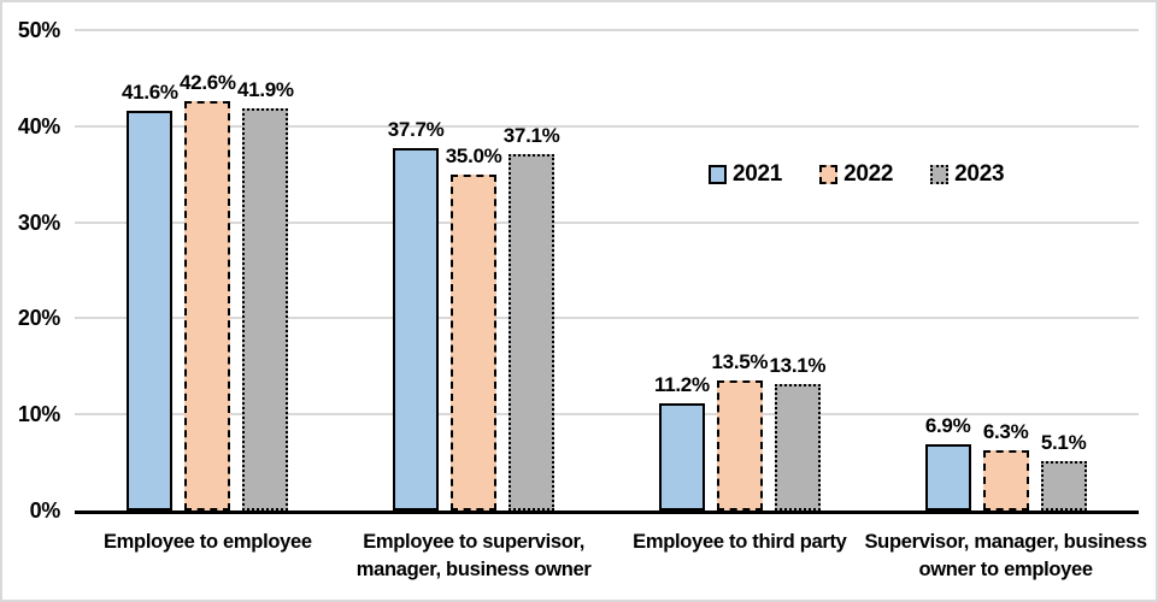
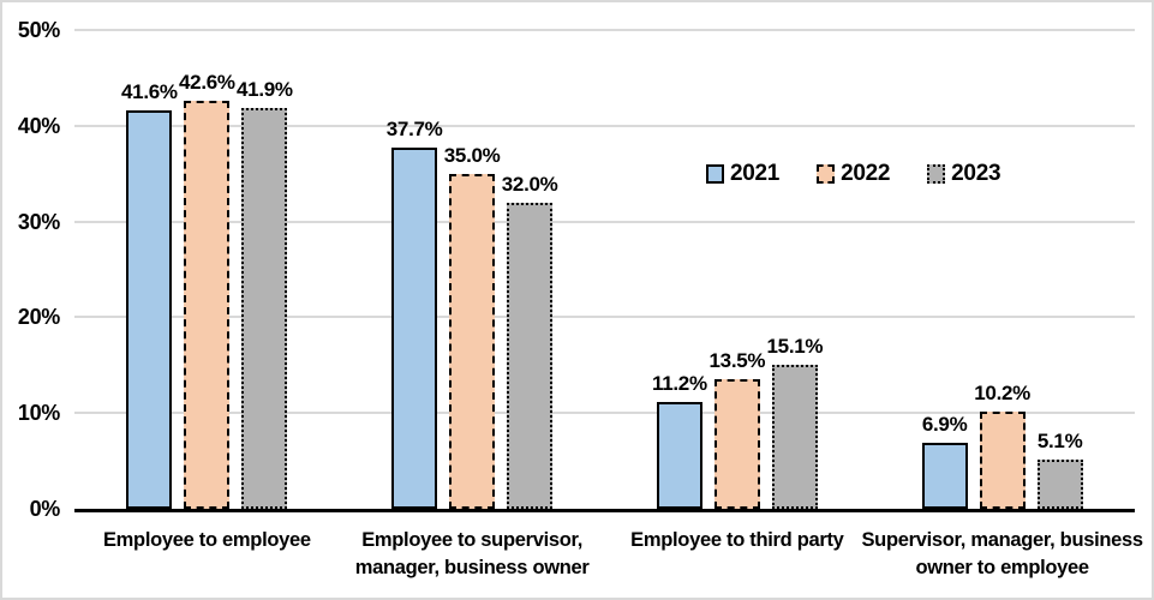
2023/Employee to supervisor, manager, business owner: 37.1% -> 32.0%
2023/Employee to third party: 13.1% -> 15.1%
2022/Supervisor, manager, business owner to employee: 6.3% -> 10.2%
